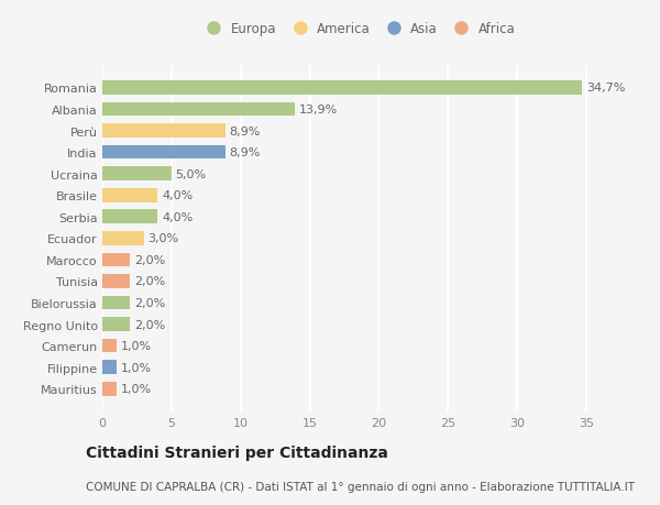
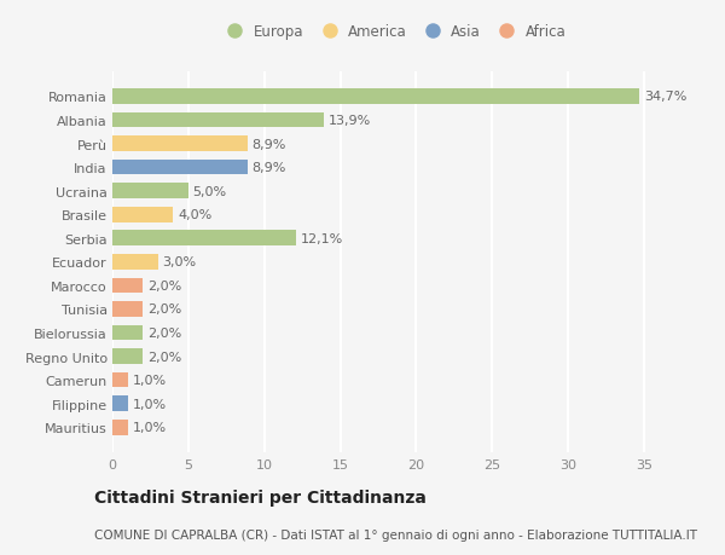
Serbia: 4,0% -> 12,1%
